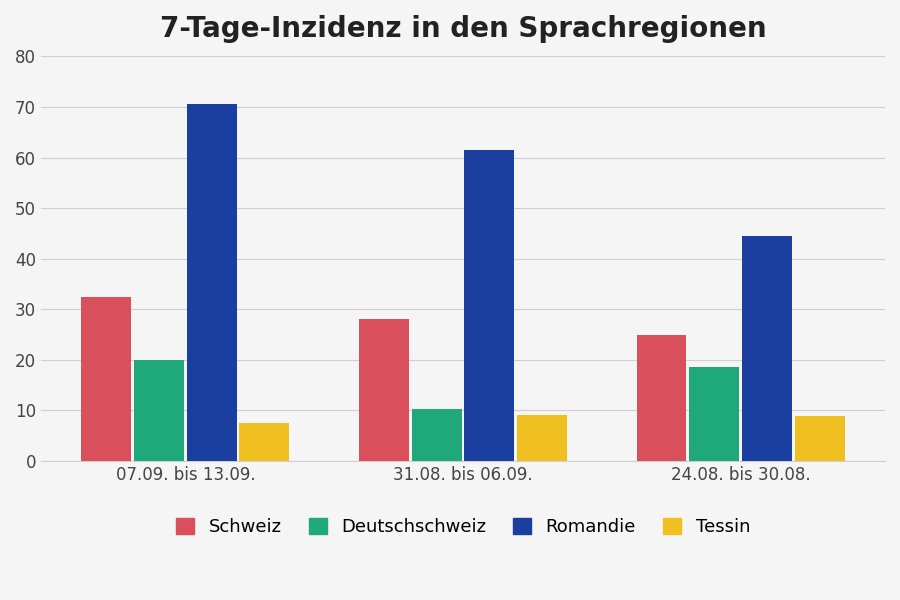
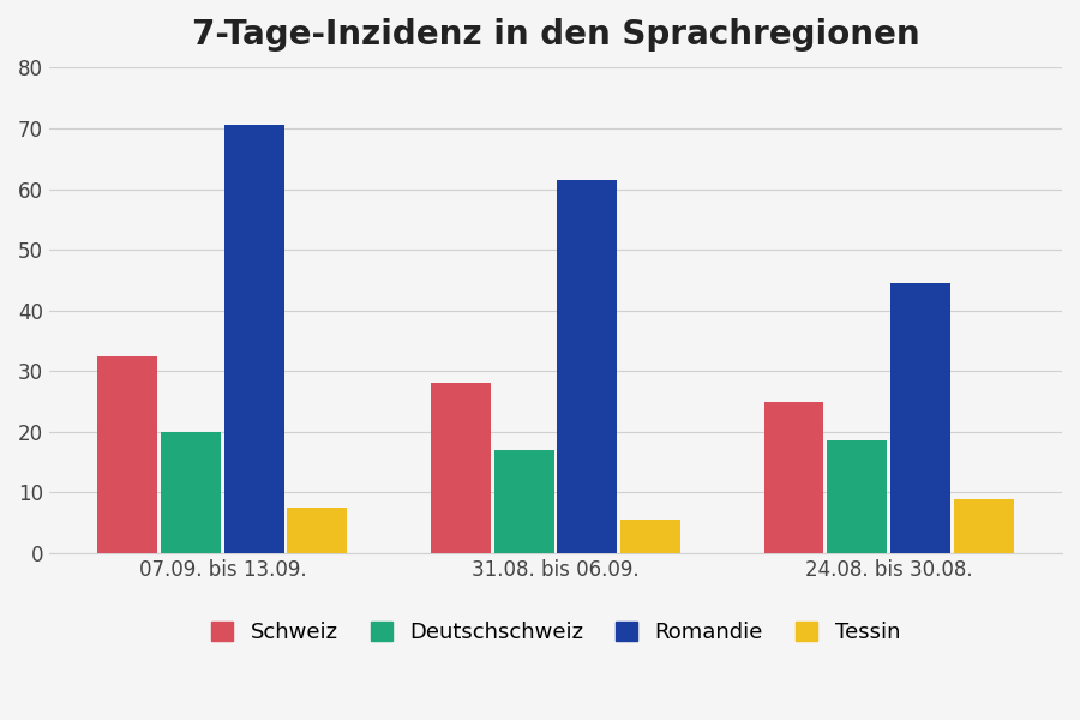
Deutschschweiz/31.08. bis 06.09.: 10.2 -> 17.0
Tessin/31.08. bis 06.09.: 9.2 -> 5.5
